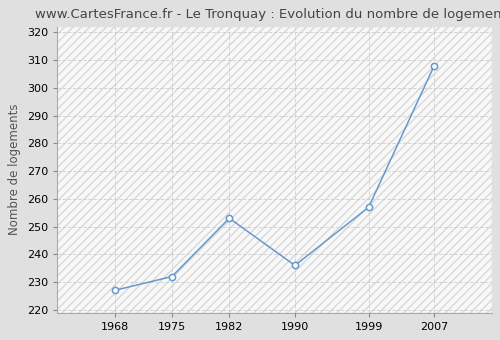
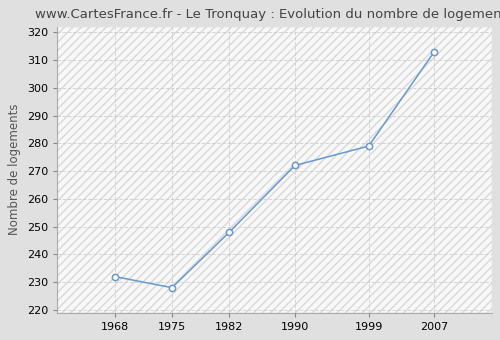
1968: 227 -> 232
1975: 232 -> 228
1982: 253 -> 248
1990: 236 -> 272
1999: 257 -> 279
2007: 308 -> 313
